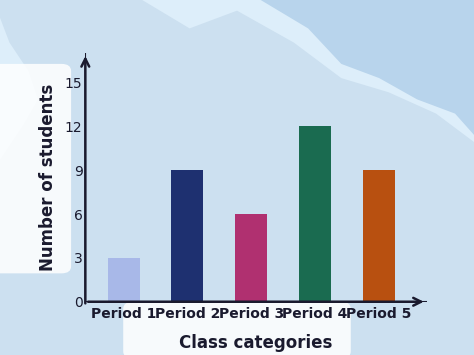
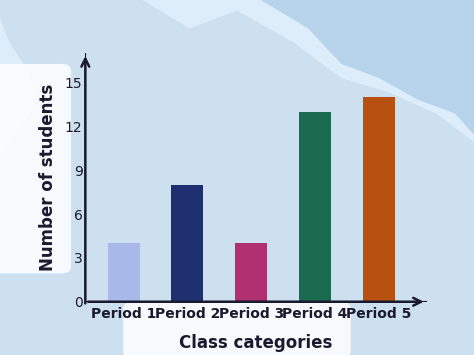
Period 1: 3 -> 4
Period 2: 9 -> 8
Period 3: 6 -> 4
Period 4: 12 -> 13
Period 5: 9 -> 14
